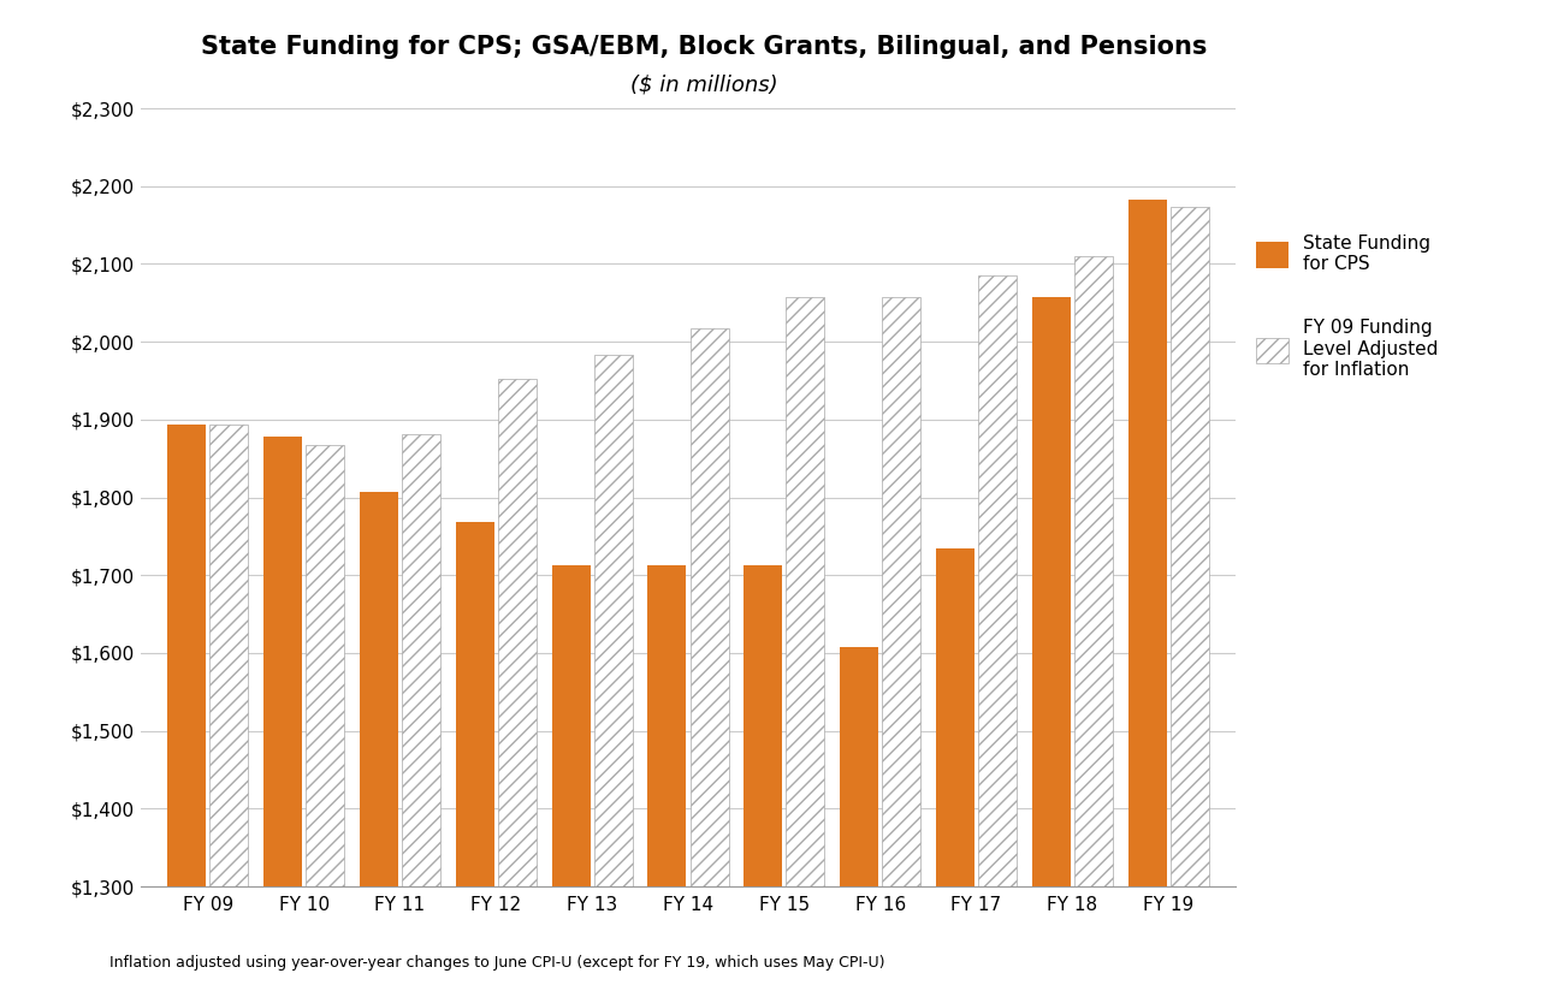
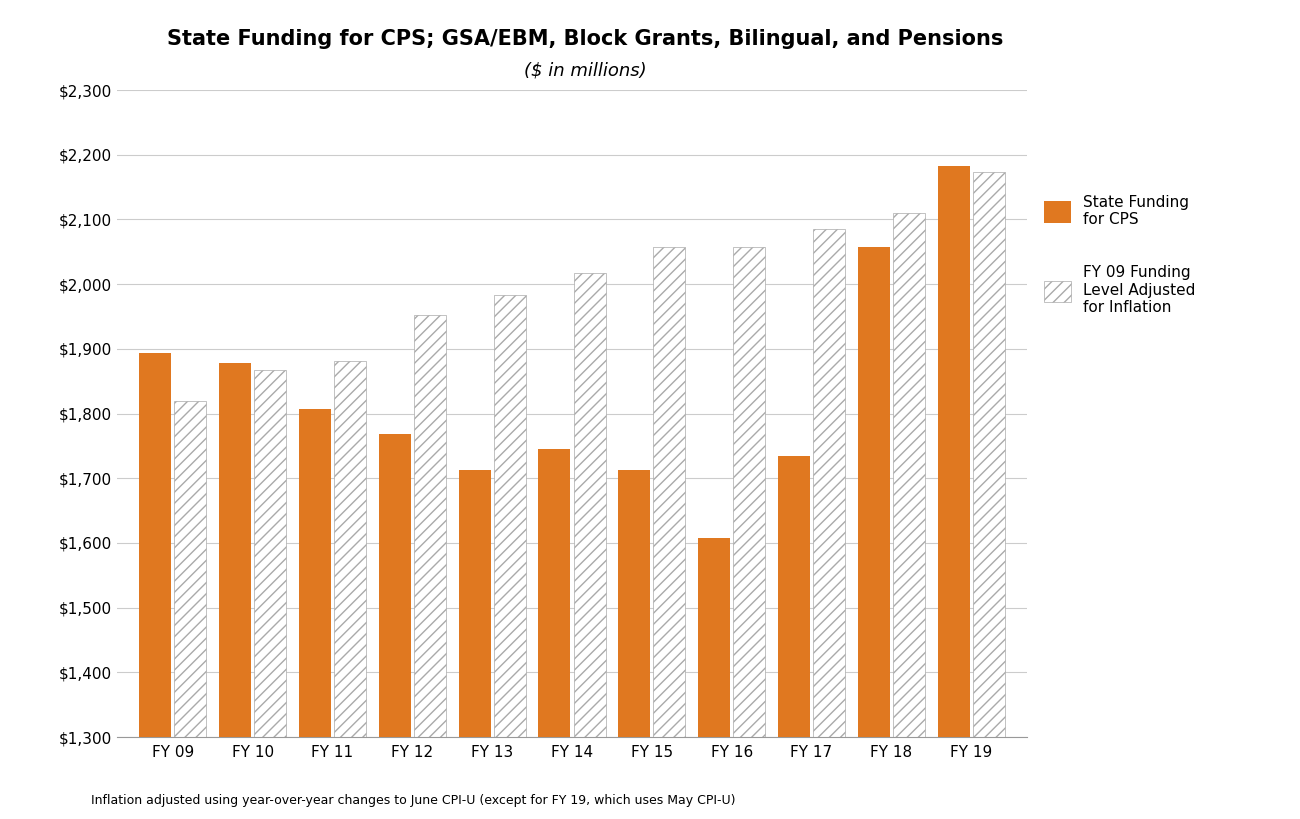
FY 09 Funding Level Adjusted for Inflation/FY 09: $1,893 -> $1,820
State Funding for CPS/FY 14: $1,713 -> $1,746
